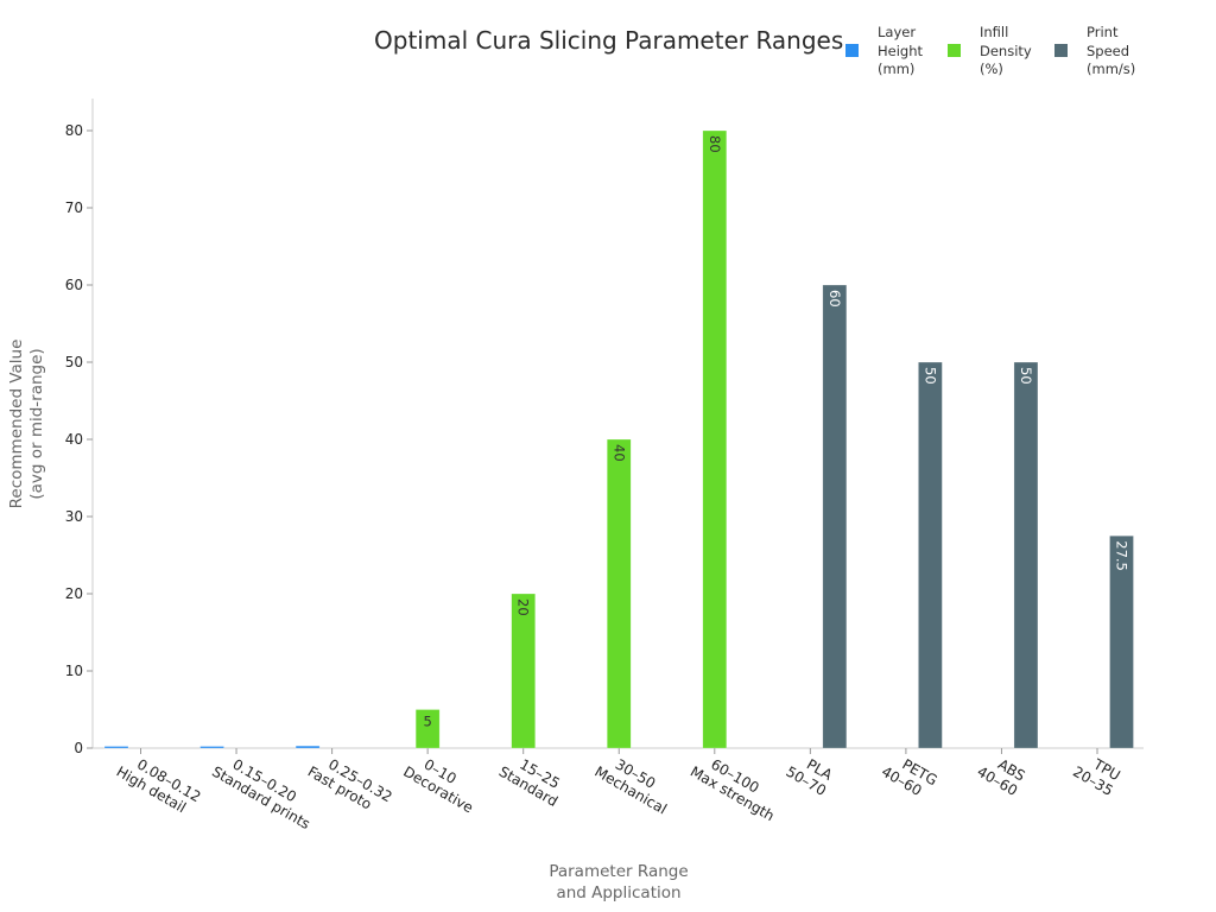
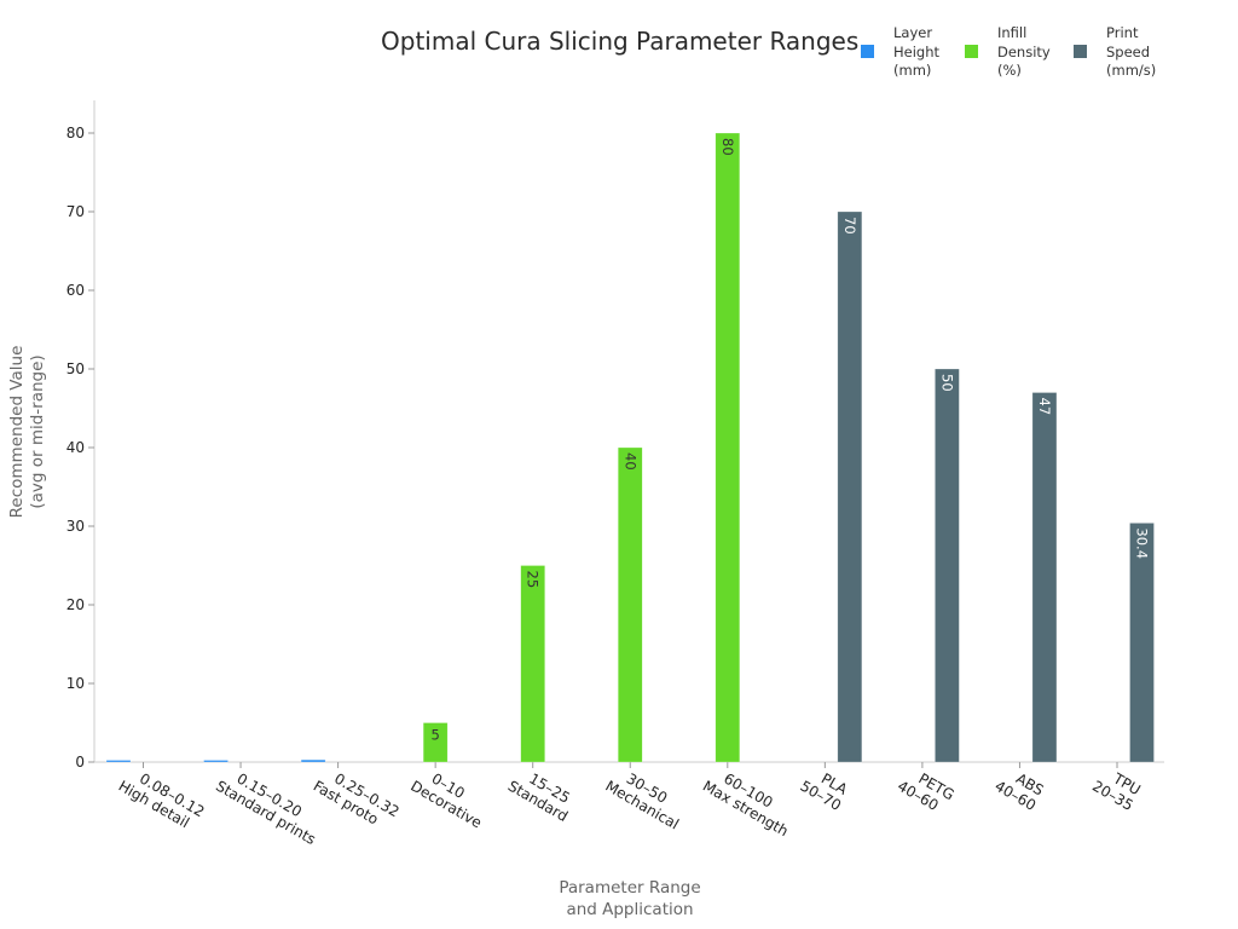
Infill Density (%)/15–25 Standard: 20 -> 25
Print Speed (mm/s)/PLA 50–70: 60 -> 70
Print Speed (mm/s)/ABS 40–60: 50 -> 47
Print Speed (mm/s)/TPU 20–35: 27.5 -> 30.4
